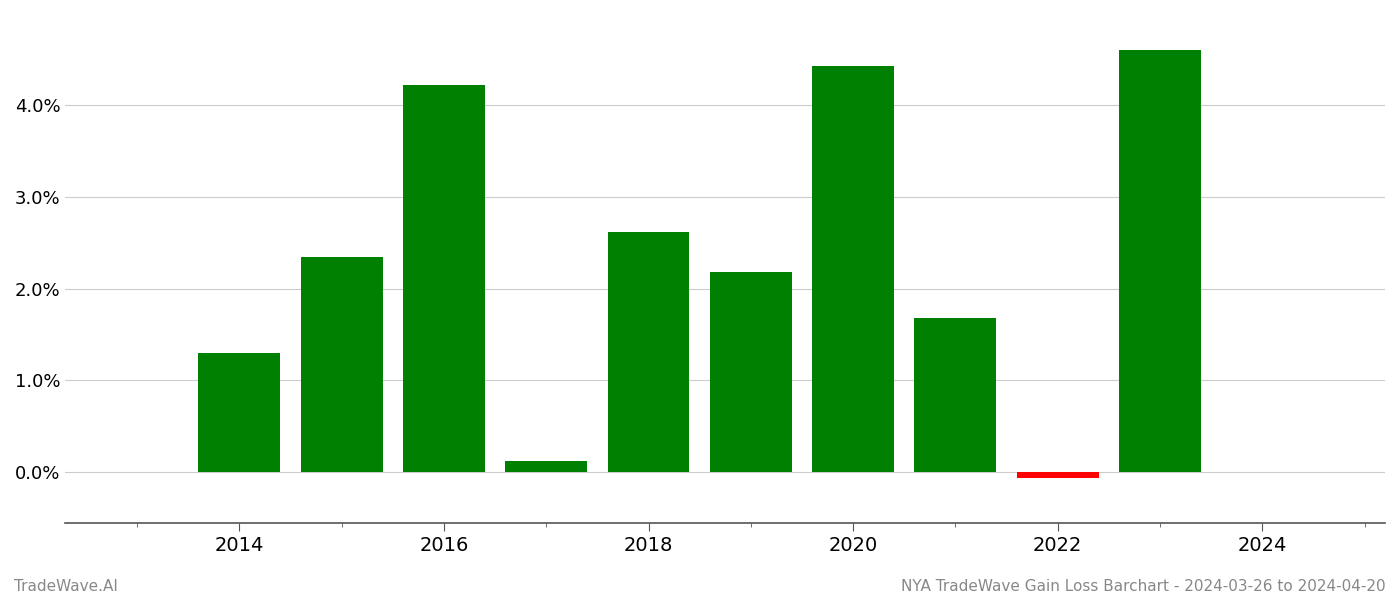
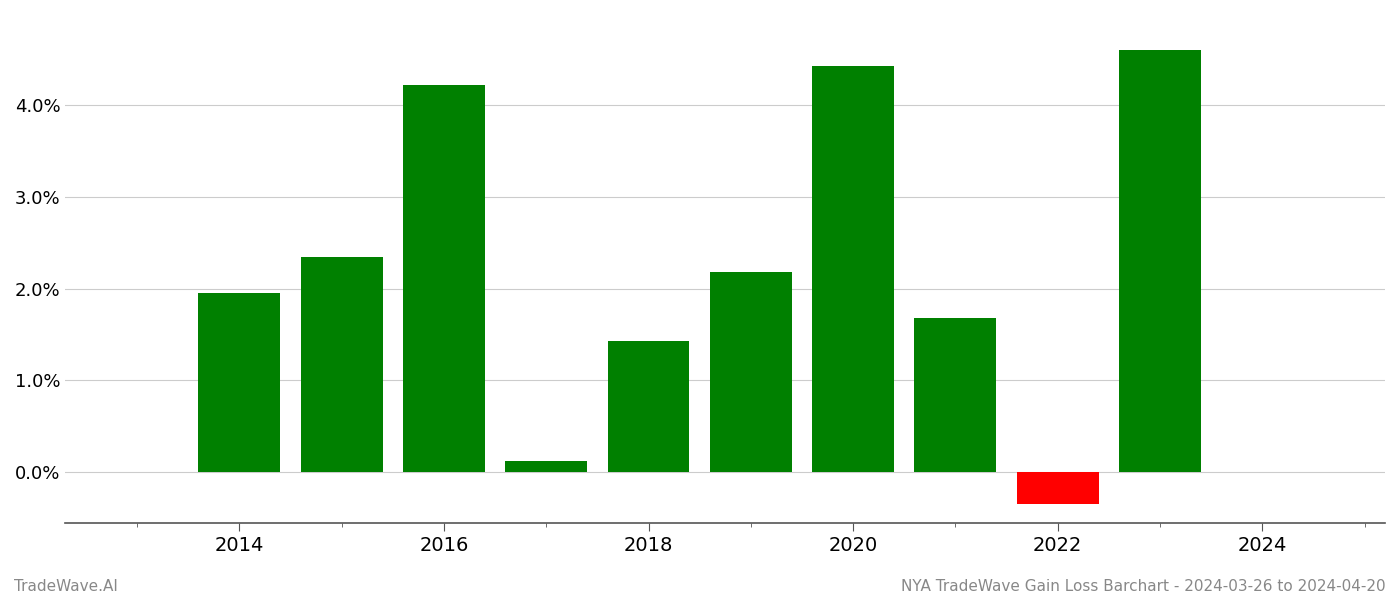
2014: 1.30% -> 1.95%
2018: 2.62% -> 1.43%
2022: -0.06% -> -0.35%
